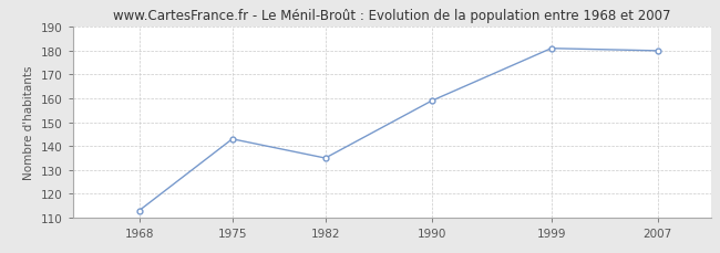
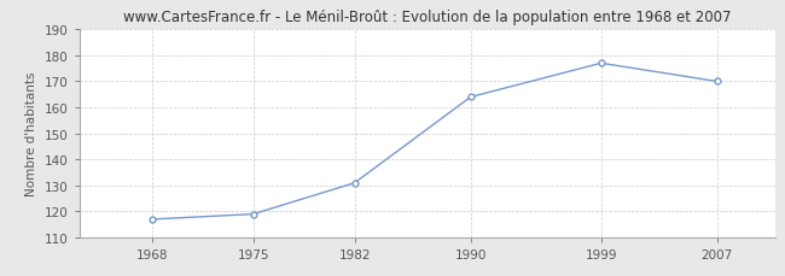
1968: 113 -> 117
1975: 143 -> 119
1982: 135 -> 131
1990: 159 -> 164
1999: 181 -> 177
2007: 180 -> 170
